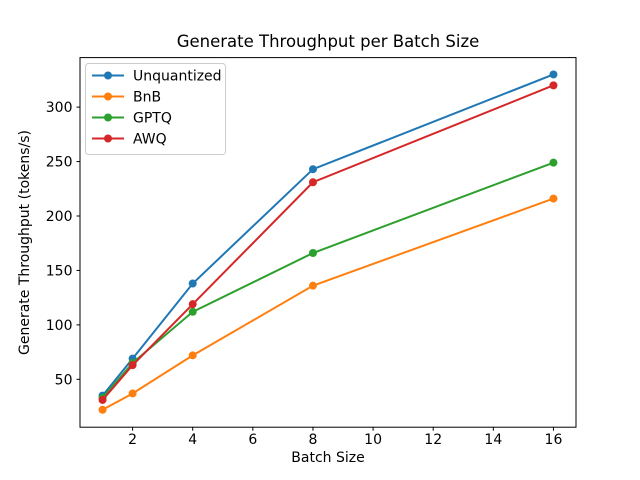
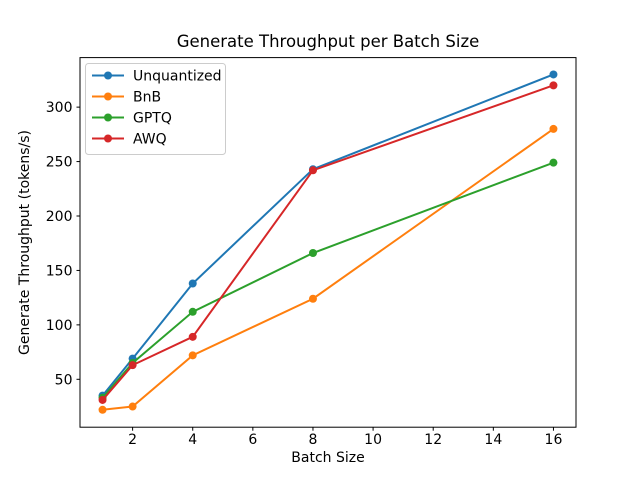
BnB/2: 37 -> 25
AWQ/4: 119 -> 89
BnB/8: 136 -> 124
AWQ/8: 231 -> 242
BnB/16: 216 -> 280
